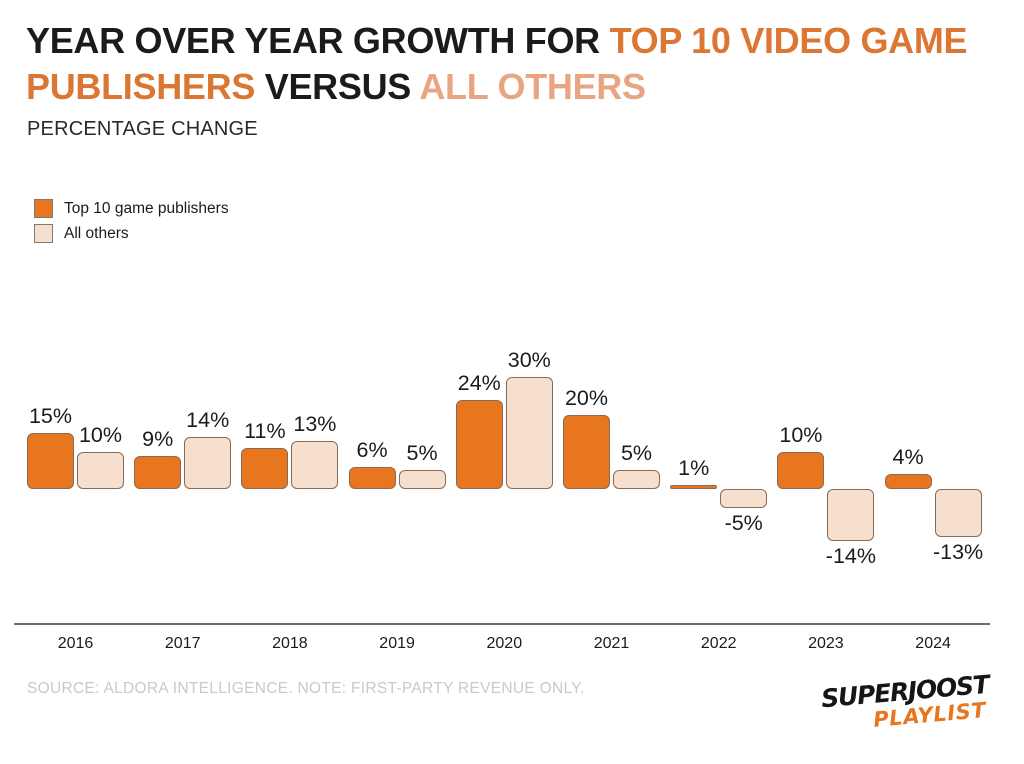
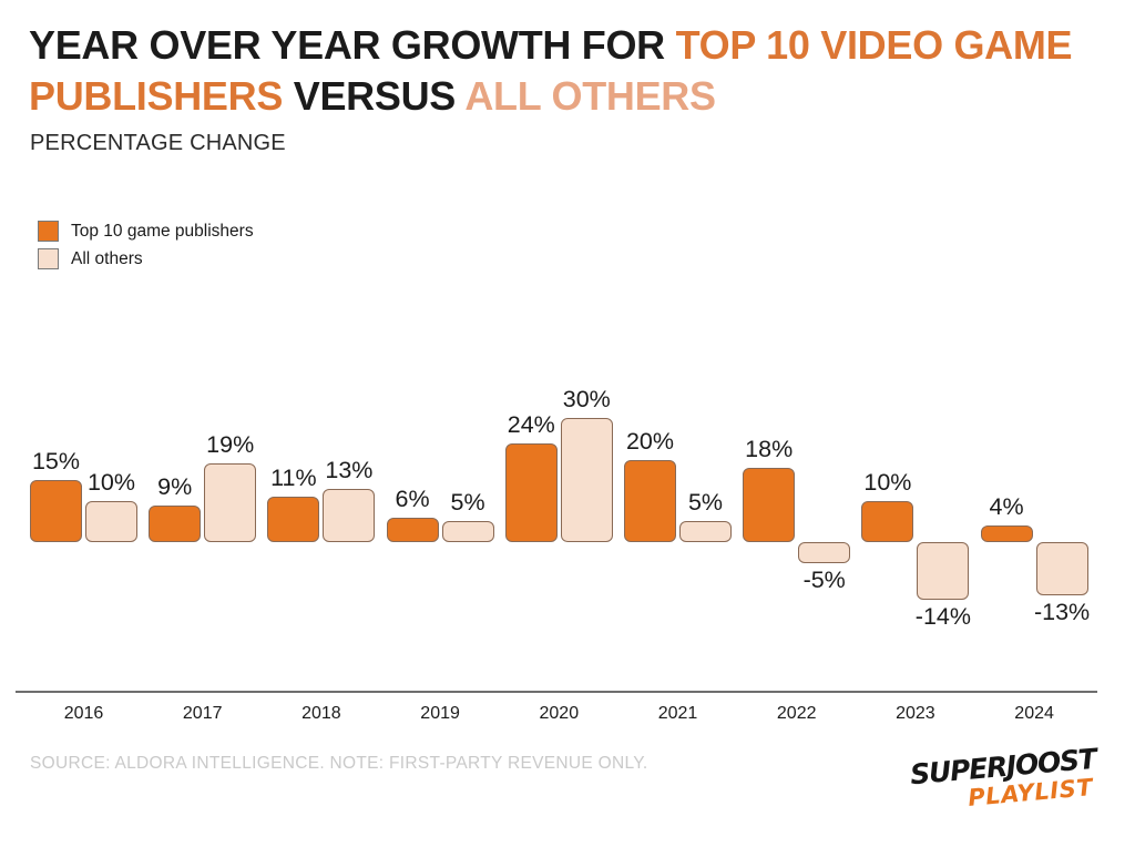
All others/2017: 14% -> 19%
Top 10 game publishers/2022: 1% -> 18%
